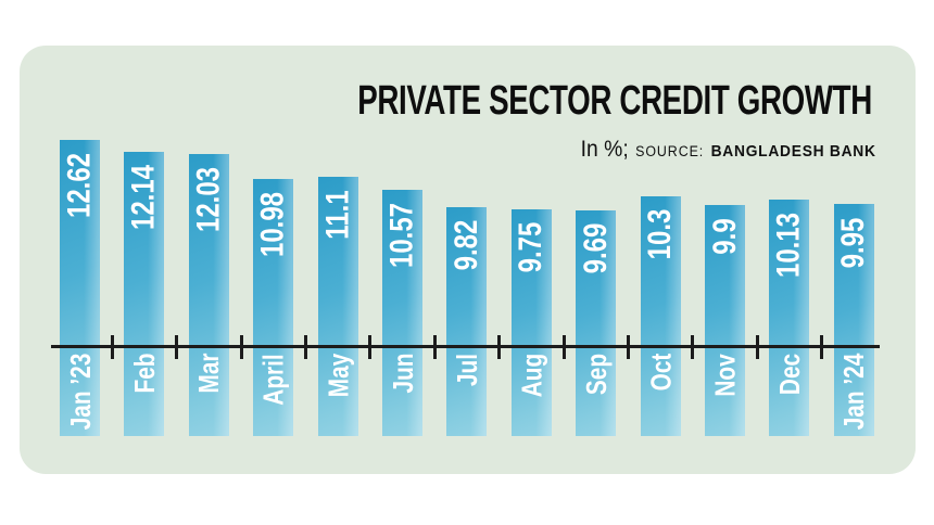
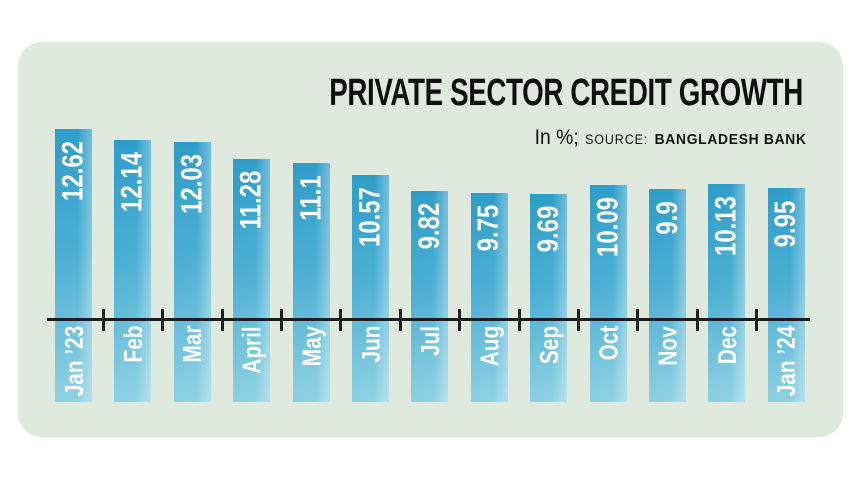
April: 10.98 -> 11.28
Oct: 10.3 -> 10.09
